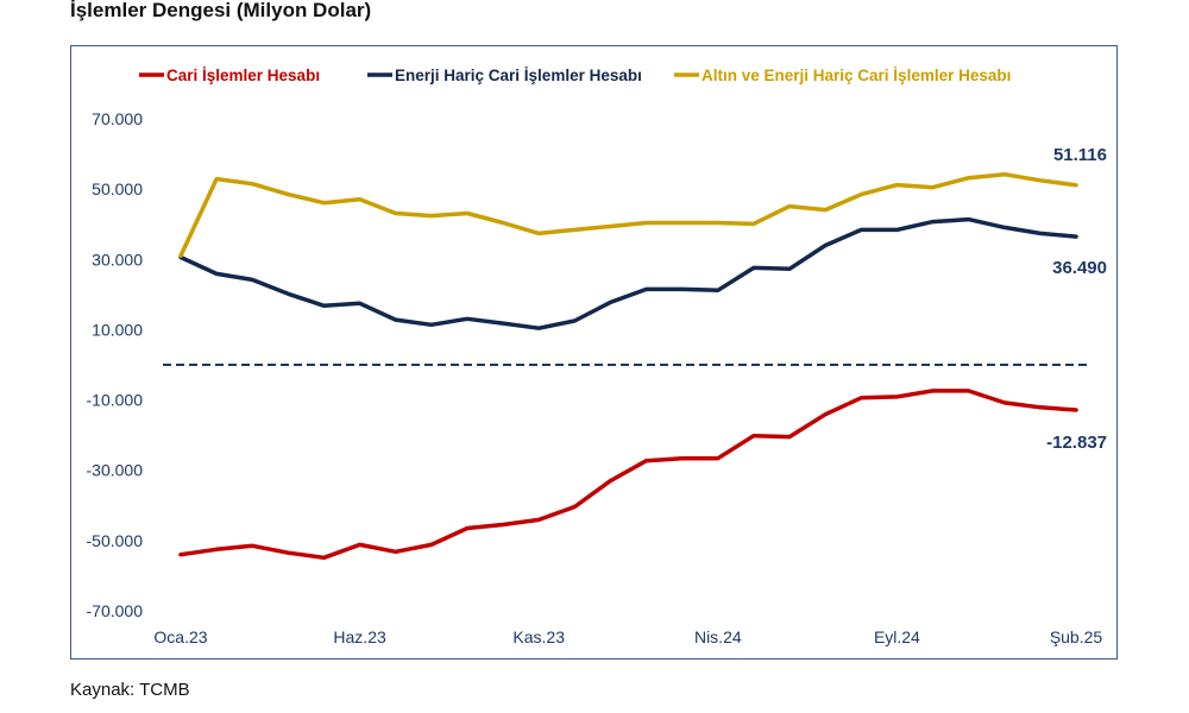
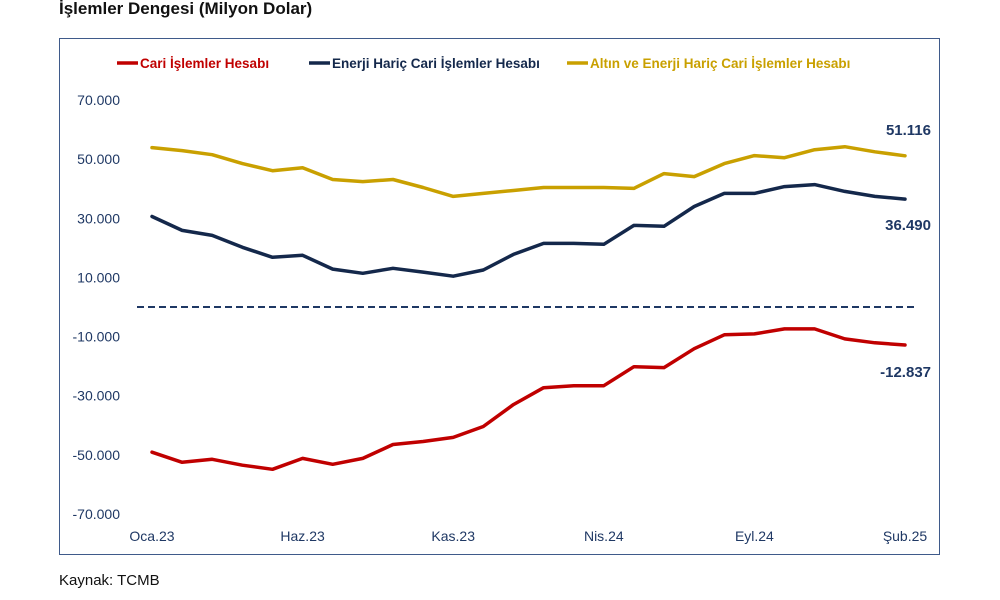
Cari İşlemler Hesabı/Oca.23: -54000 -> -49000
Altın ve Enerji Hariç Cari İşlemler Hesabı/Oca.23: 31000 -> 54000
